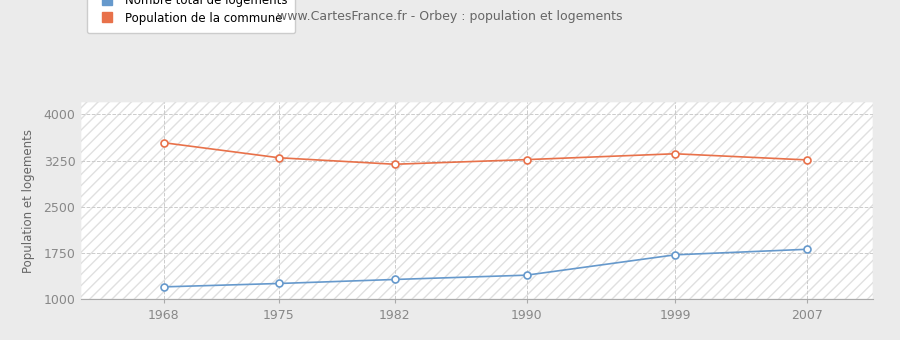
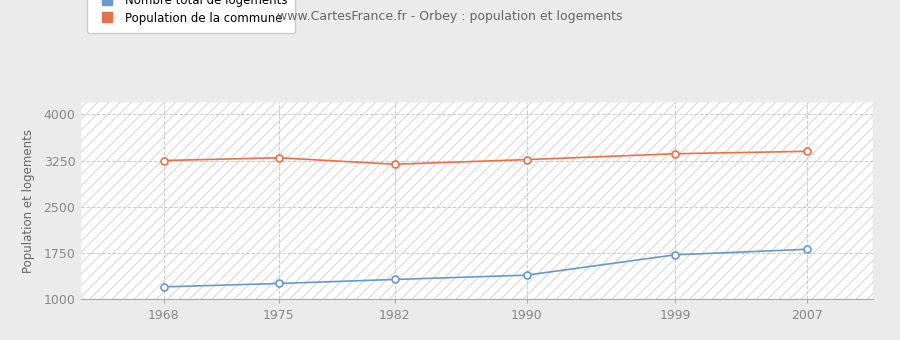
Population de la commune/1968: 3540 -> 3250
Population de la commune/2007: 3260 -> 3400
